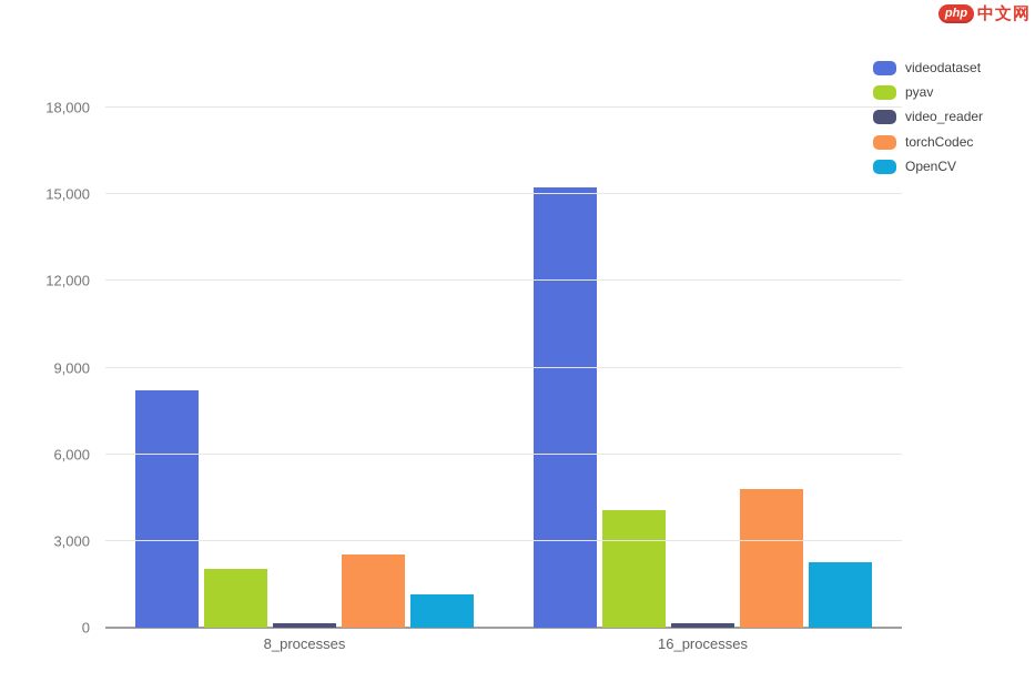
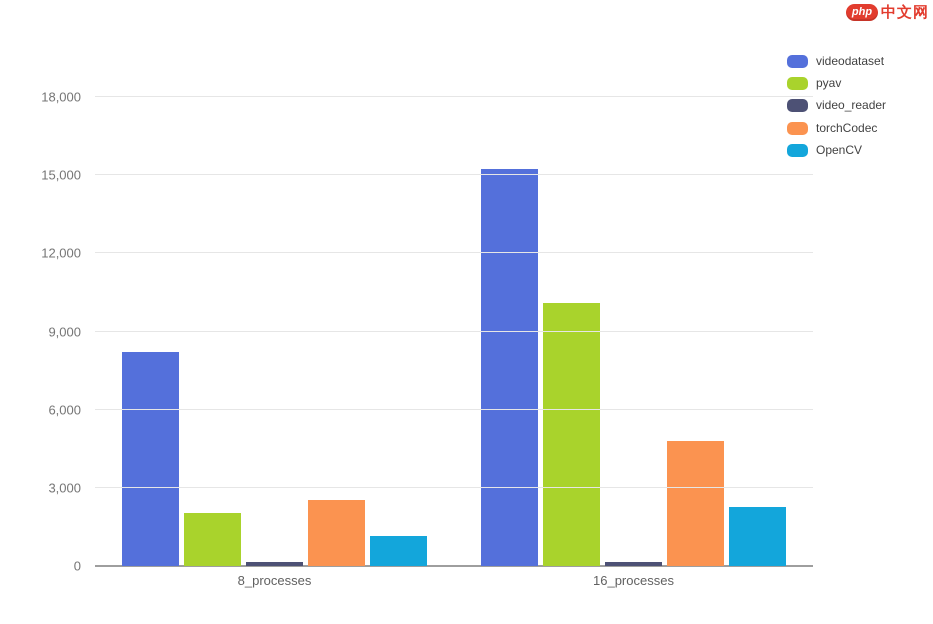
pyav/16_processes: 4000 -> 10100
